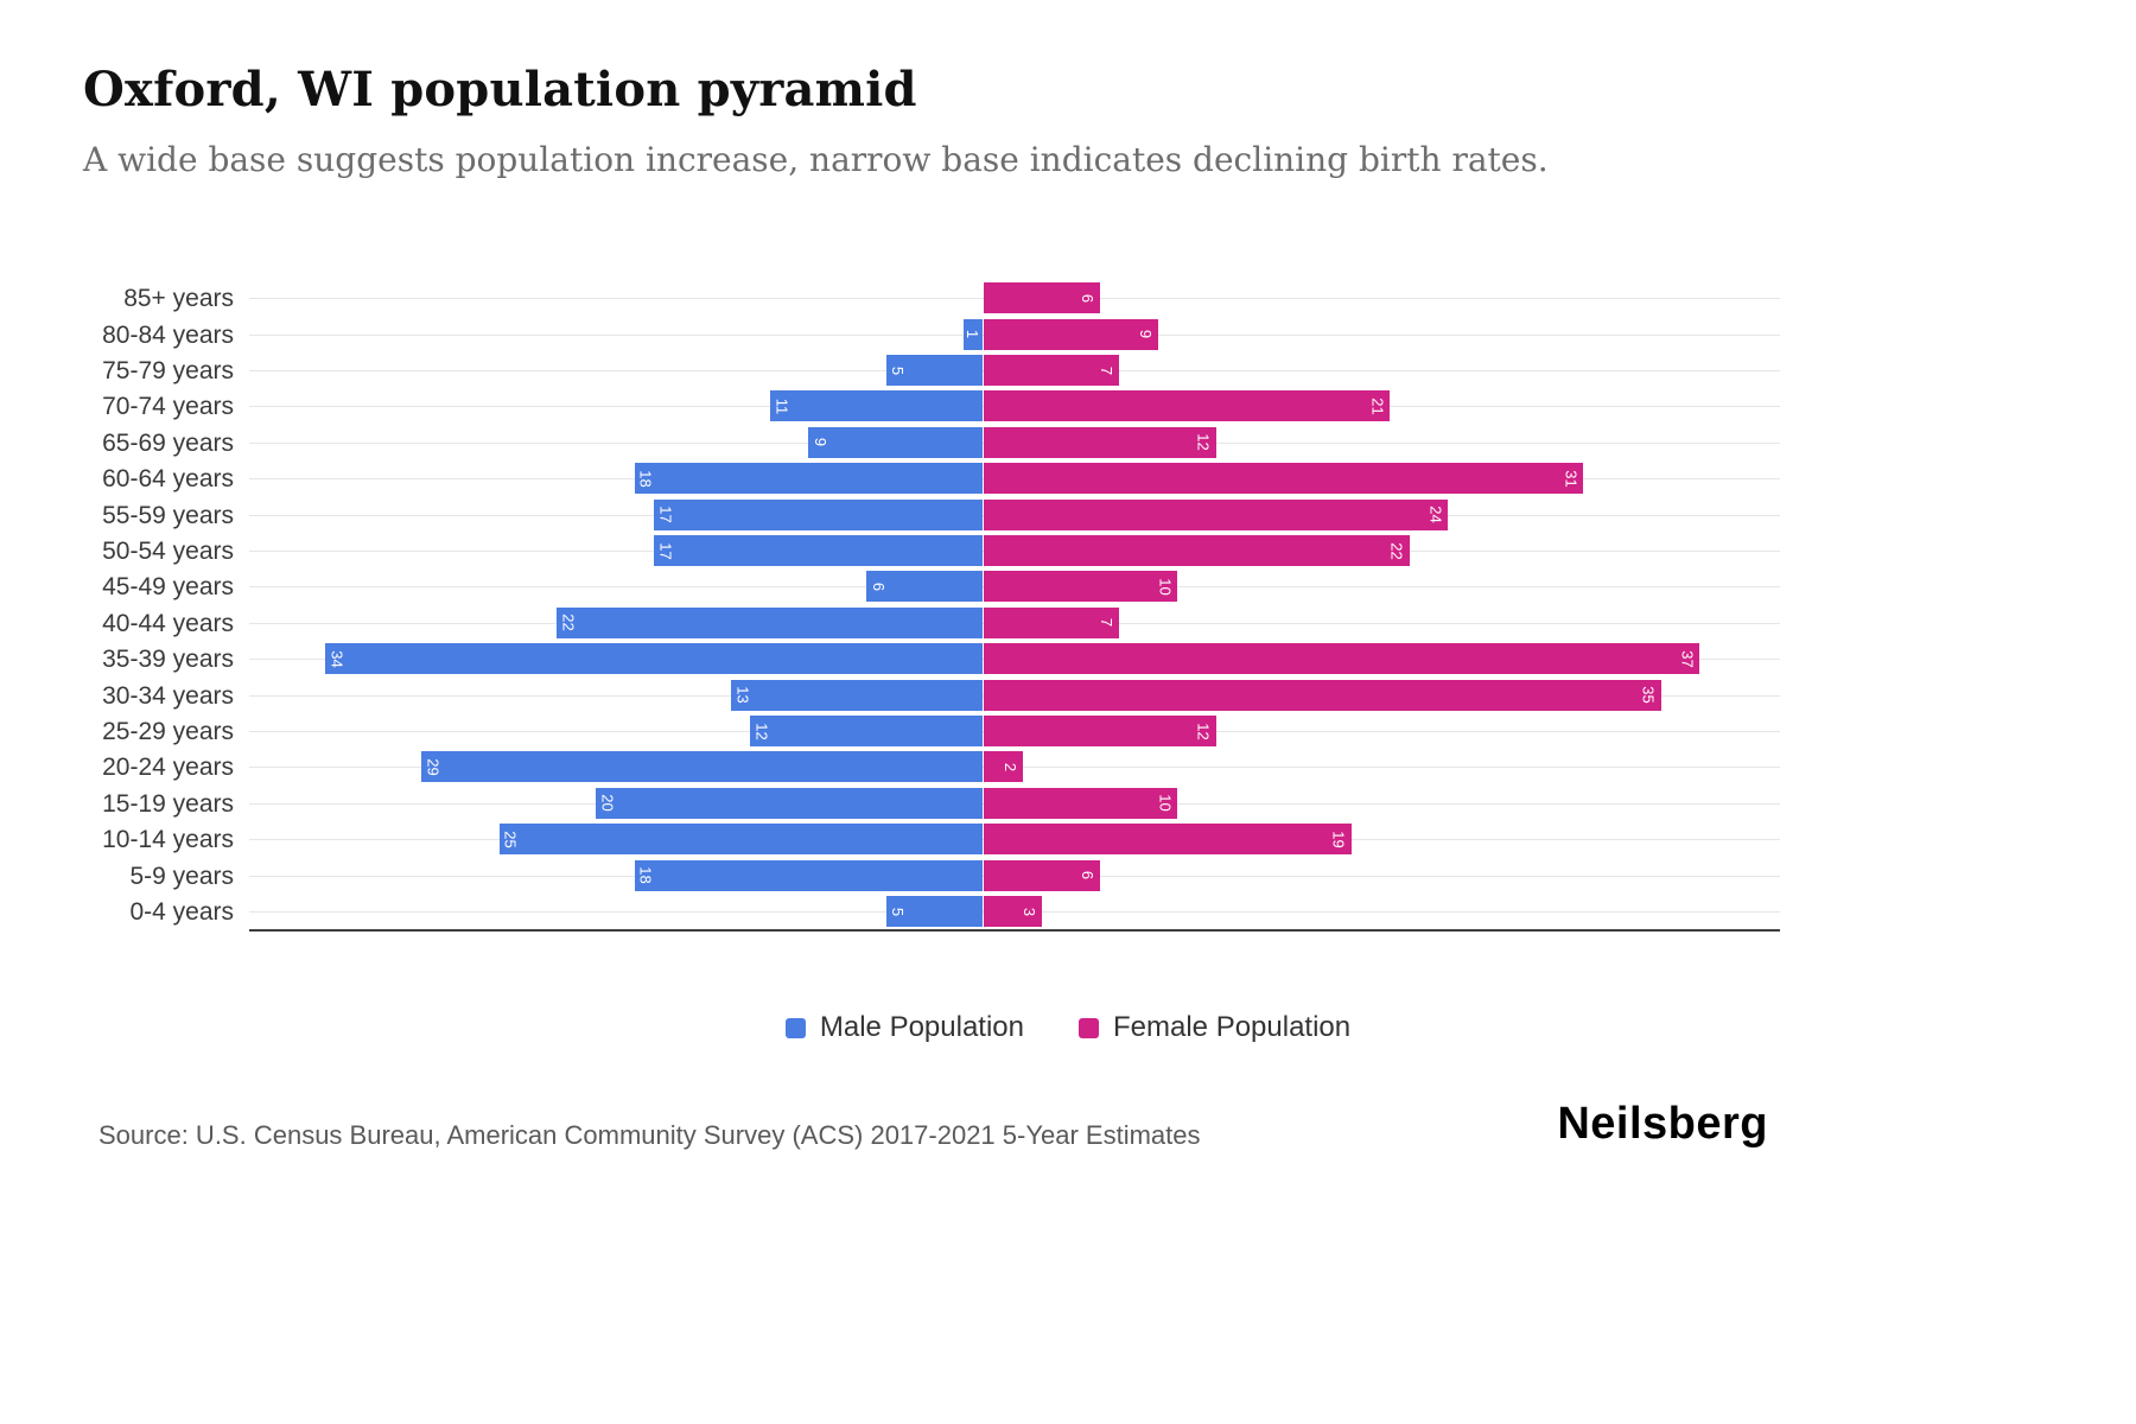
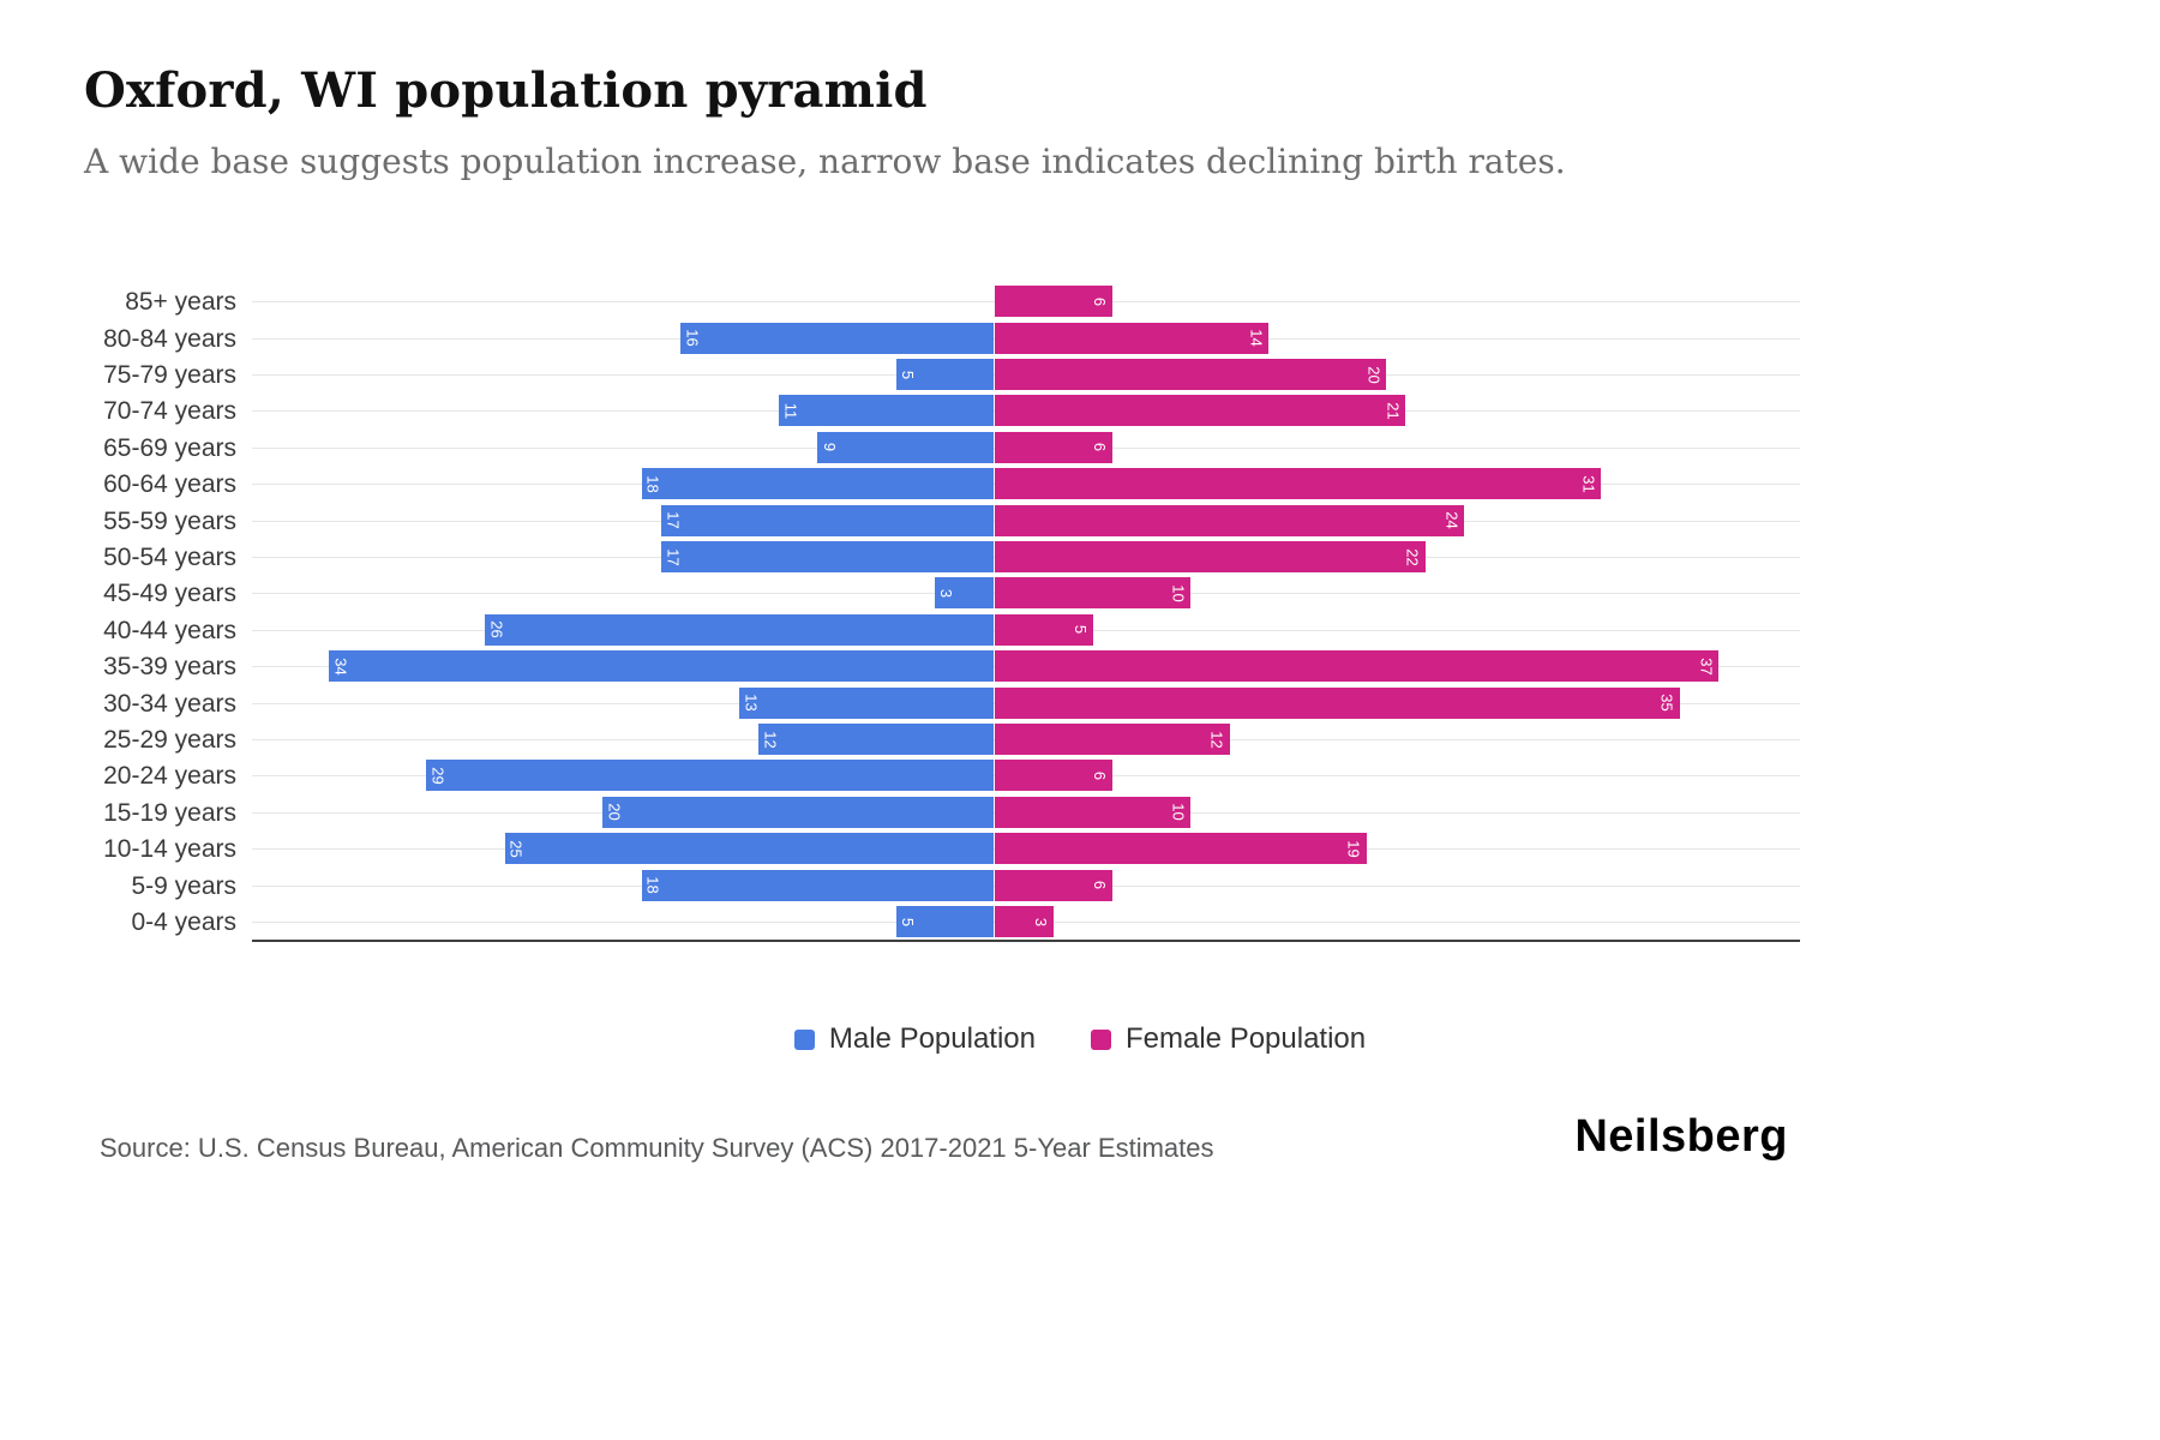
Male Population/80-84 years: 1 -> 16
Female Population/80-84 years: 9 -> 14
Female Population/75-79 years: 7 -> 20
Female Population/65-69 years: 12 -> 6
Male Population/45-49 years: 6 -> 3
Male Population/40-44 years: 22 -> 26
Female Population/40-44 years: 7 -> 5
Female Population/20-24 years: 2 -> 6
